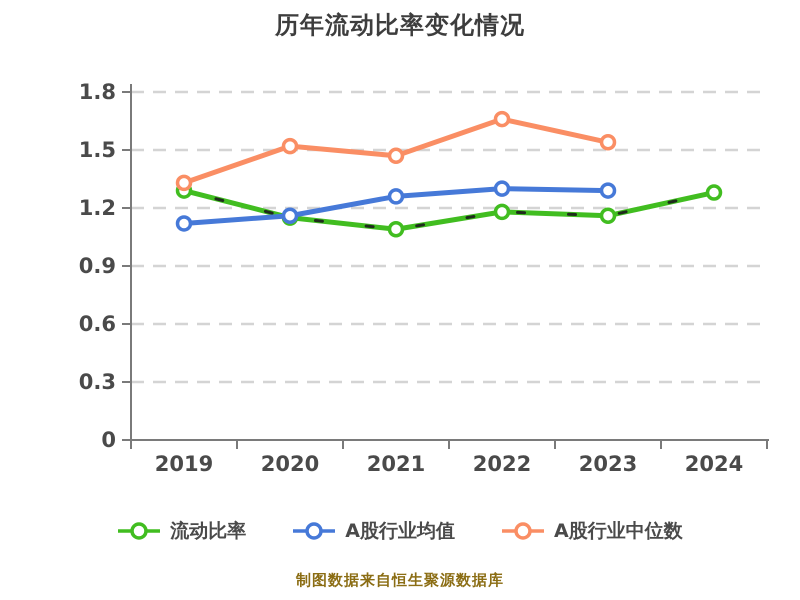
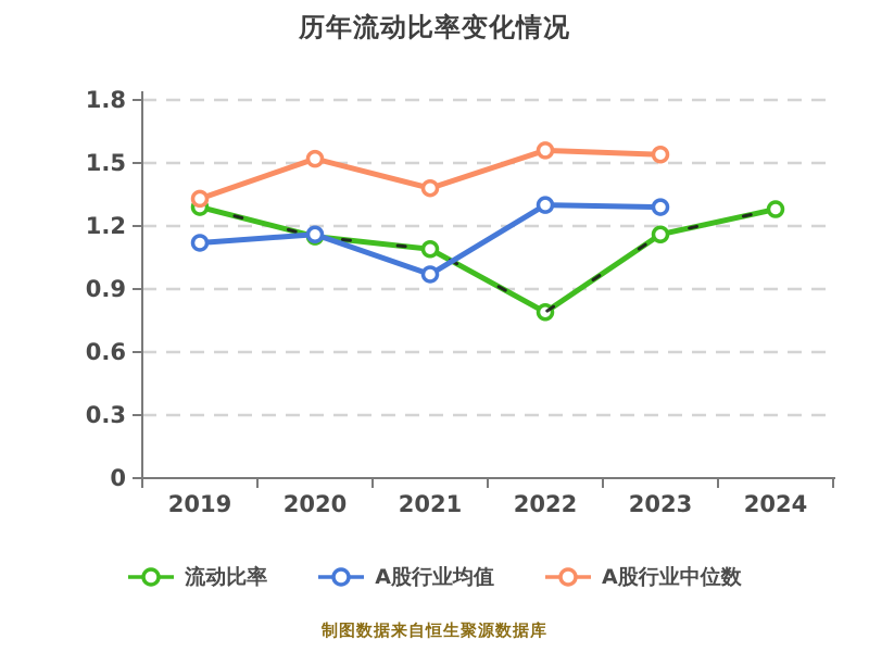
A股行业均值/2021: 1.26 -> 0.97
A股行业中位数/2021: 1.47 -> 1.38
流动比率/2022: 1.18 -> 0.79
A股行业中位数/2022: 1.66 -> 1.56
